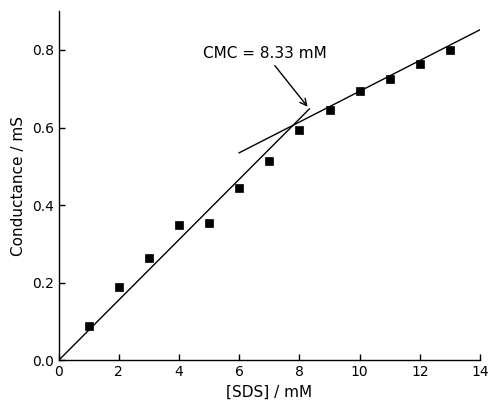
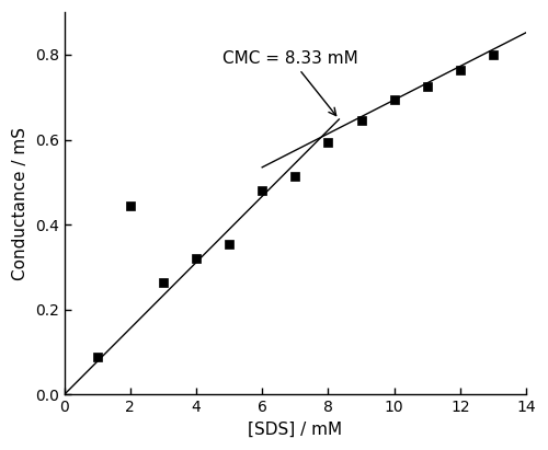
2: 0.190 -> 0.445
4: 0.350 -> 0.320
6: 0.445 -> 0.480
